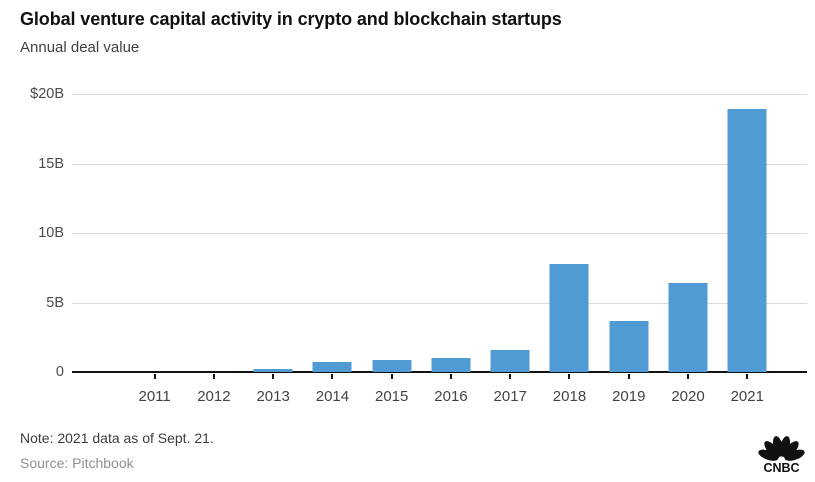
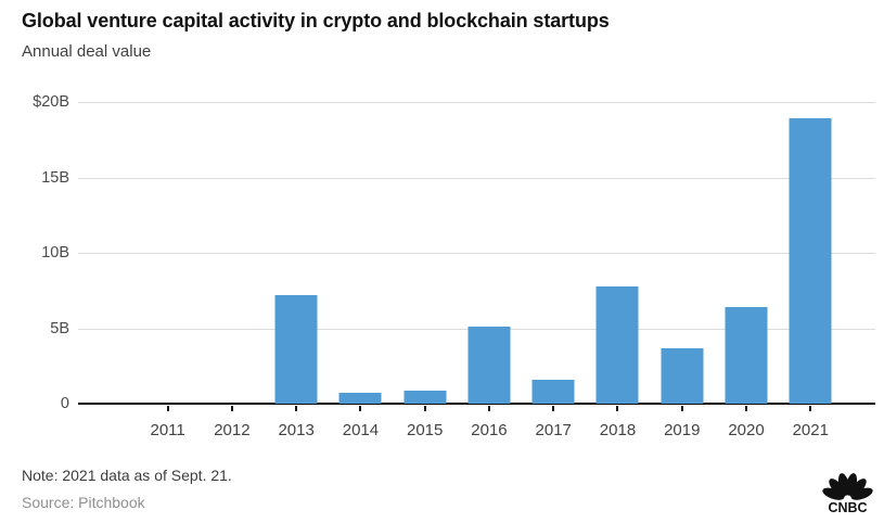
2013: $0.2B -> $7.2B
2016: $1.0B -> $5.1B
